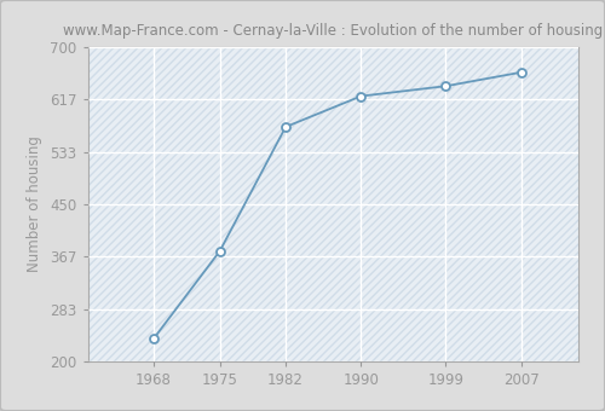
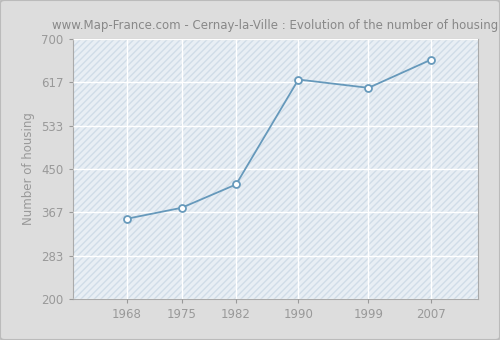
1968: 236 -> 354
1982: 573 -> 420
1999: 638 -> 606
